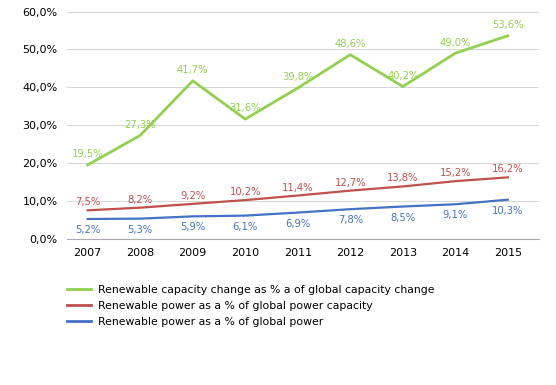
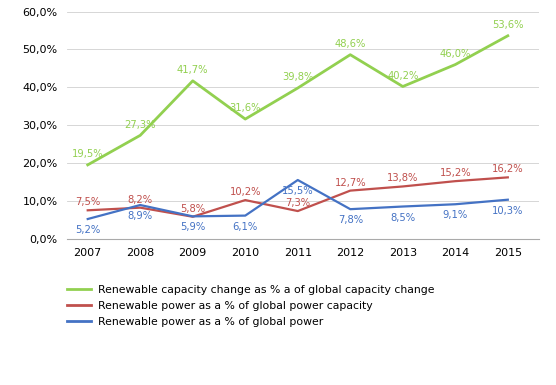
Renewable power as a % of global power/2008: 5,3% -> 8,9%
Renewable power as a % of global power capacity/2009: 9,2% -> 5,8%
Renewable power as a % of global power capacity/2011: 11,4% -> 7,3%
Renewable power as a % of global power/2011: 6,9% -> 15,5%
Renewable capacity change as % a of global capacity change/2014: 49,0% -> 46,0%
